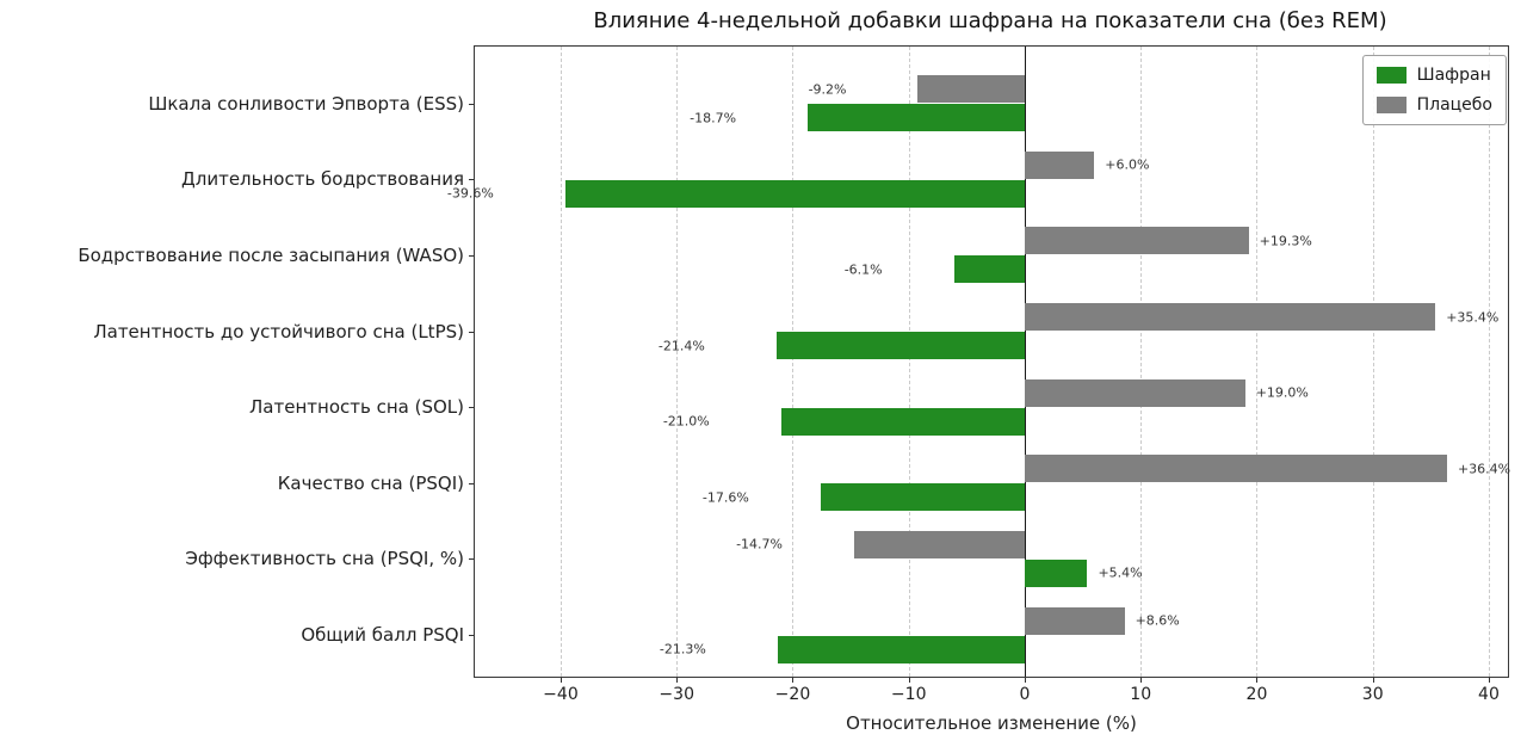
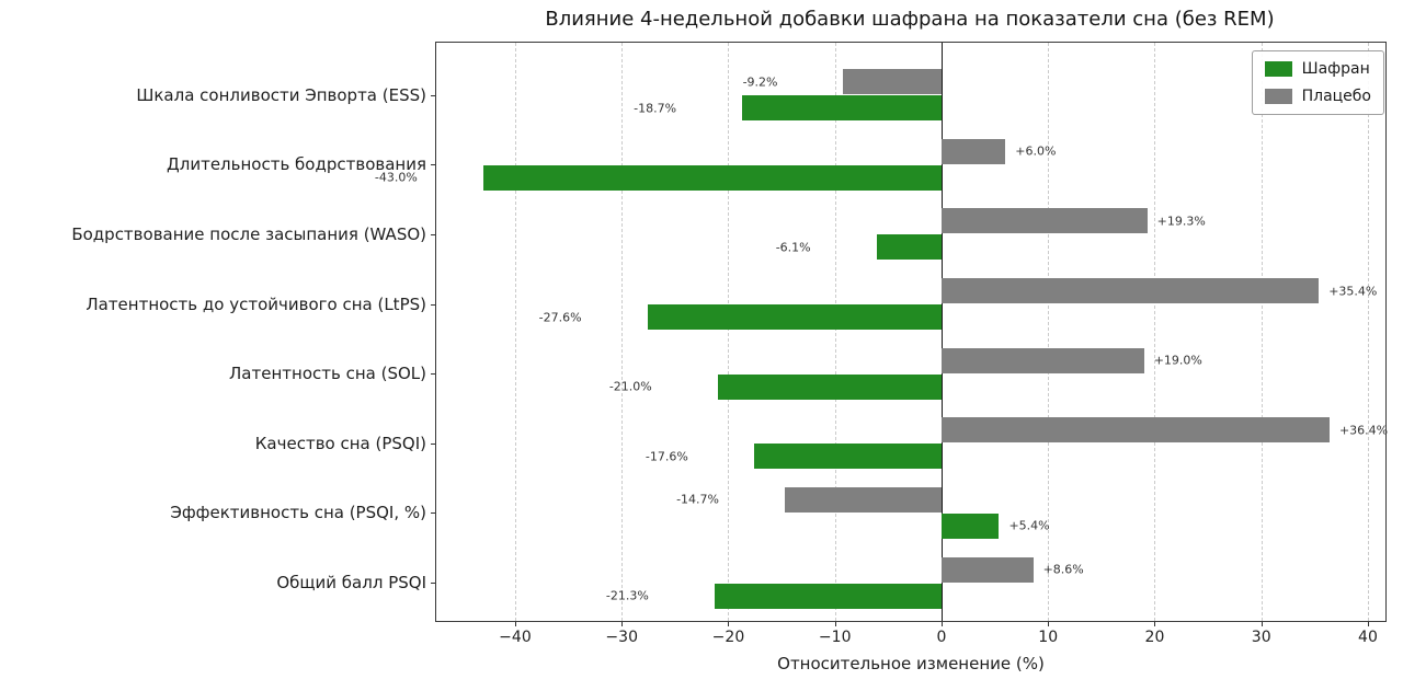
Шафран/Длительность бодрствования: -39.6% -> -43.0%
Шафран/Латентность до устойчивого сна (LtPS): -21.4% -> -27.6%
